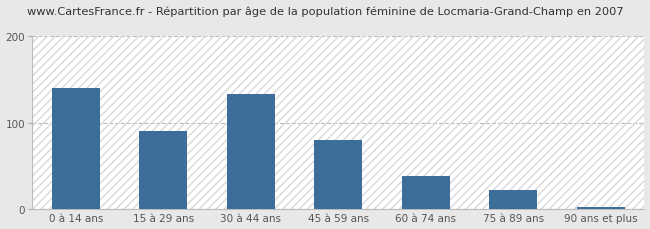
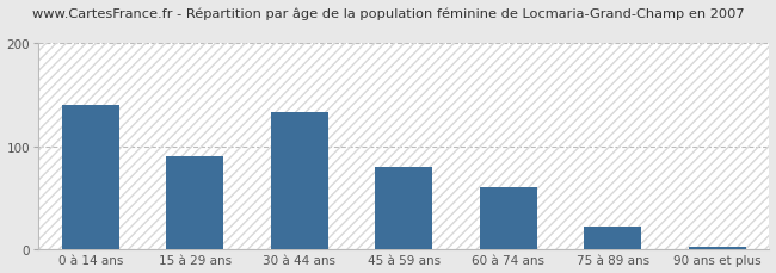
60 à 74 ans: 38 -> 60
